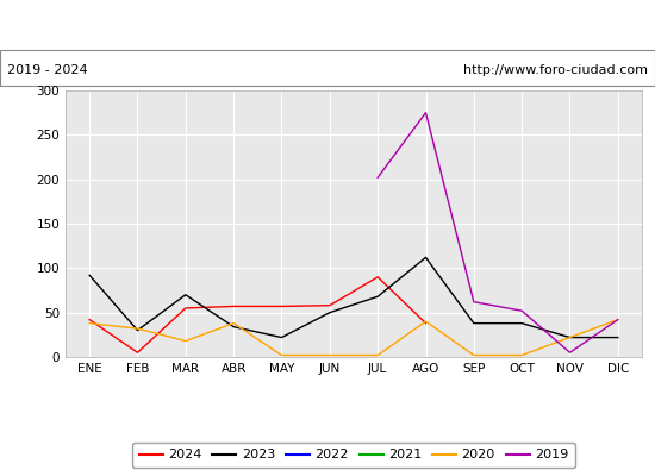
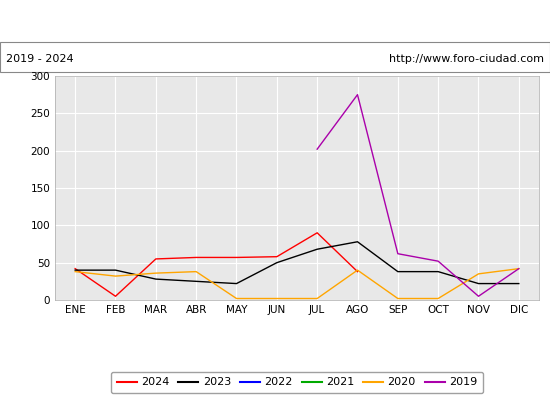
2023/ENE: 92 -> 40
2023/FEB: 30 -> 40
2023/MAR: 70 -> 28
2020/MAR: 18 -> 36
2023/ABR: 34 -> 25
2023/AGO: 112 -> 78
2020/NOV: 22 -> 35
